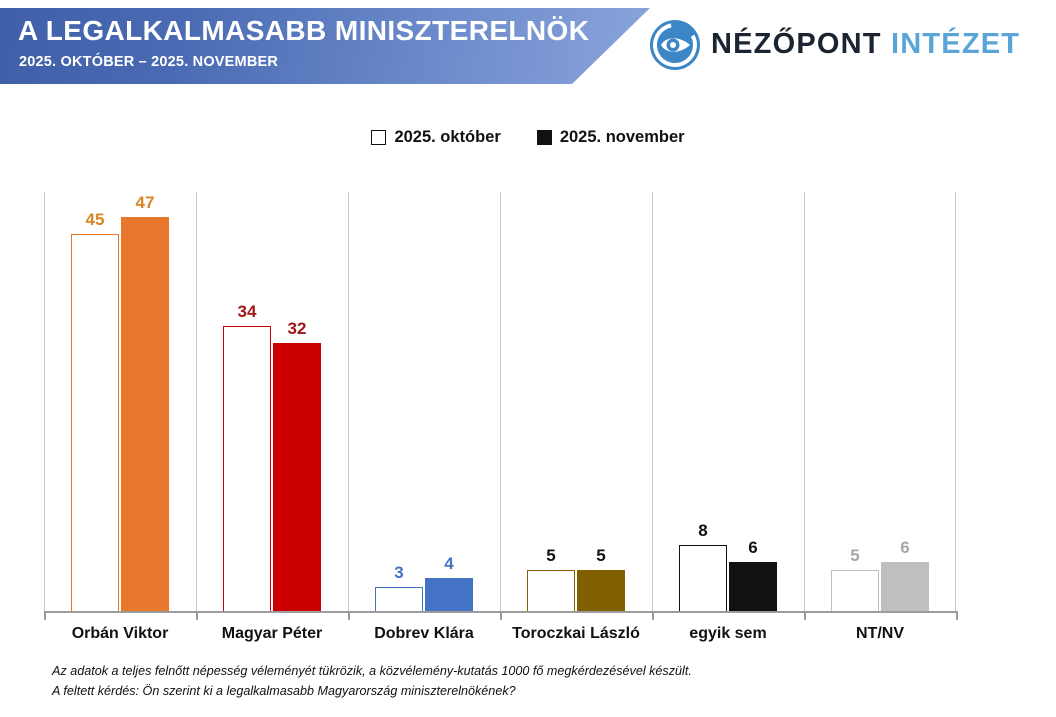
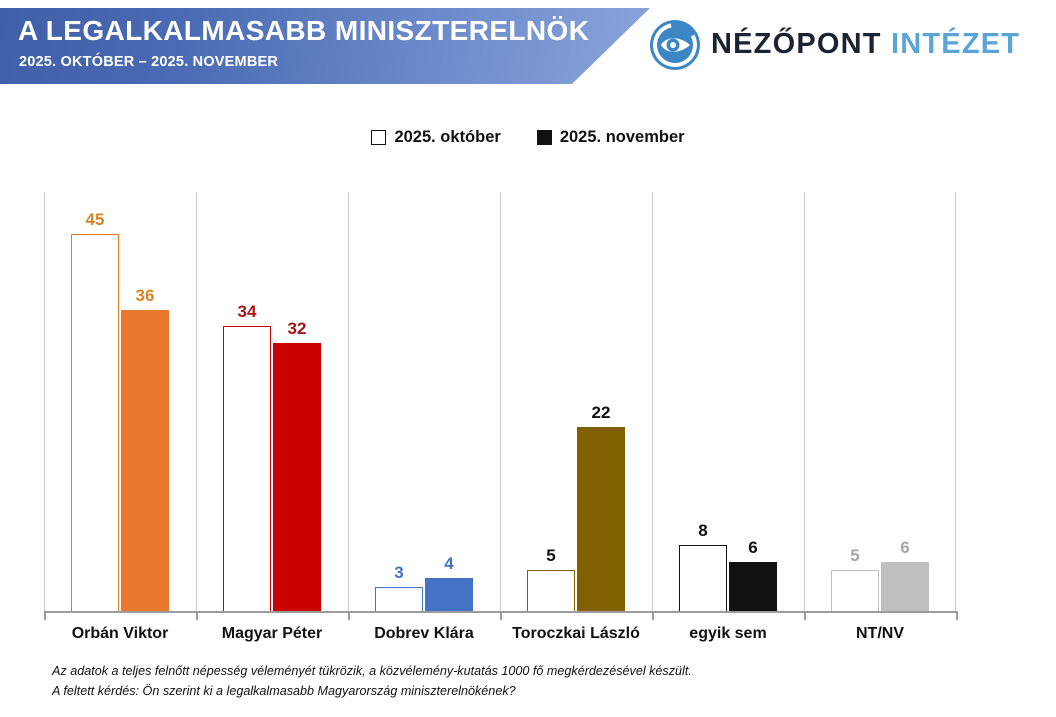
2025. november/Orbán Viktor: 47 -> 36
2025. november/Toroczkai László: 5 -> 22
